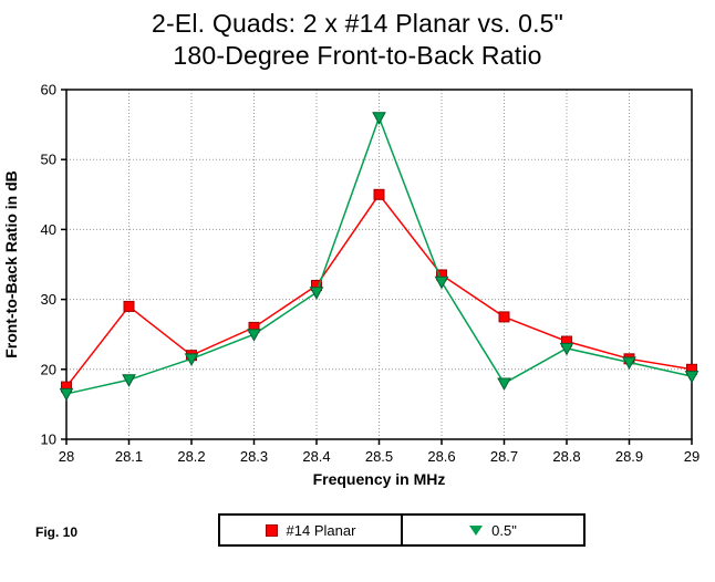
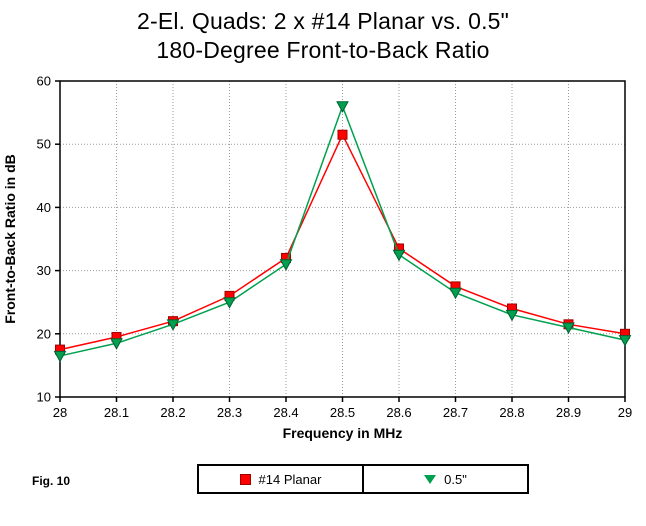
#14 Planar/28.1: 29 -> 20
#14 Planar/28.5: 45 -> 52
0.5"/28.7: 18 -> 26
